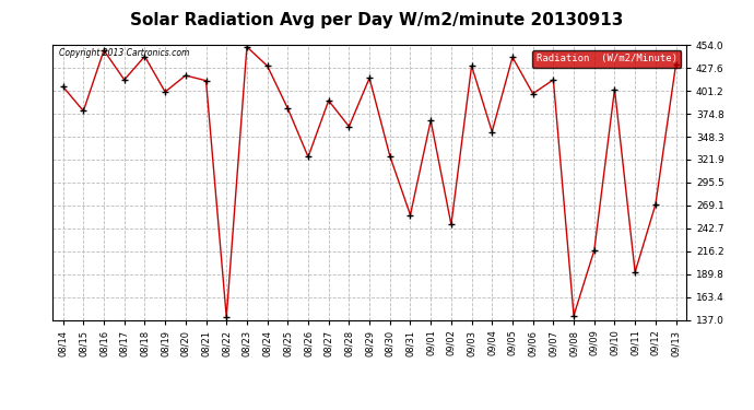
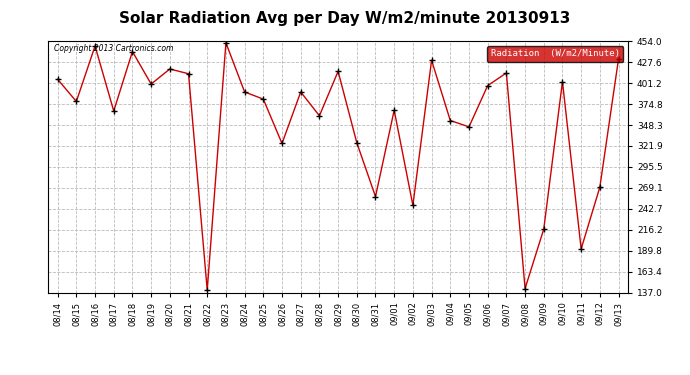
08/17: 414 -> 366
08/24: 430 -> 390
09/05: 440 -> 346
